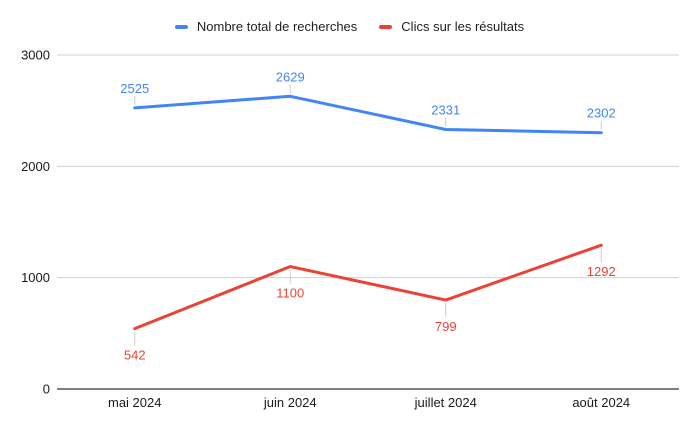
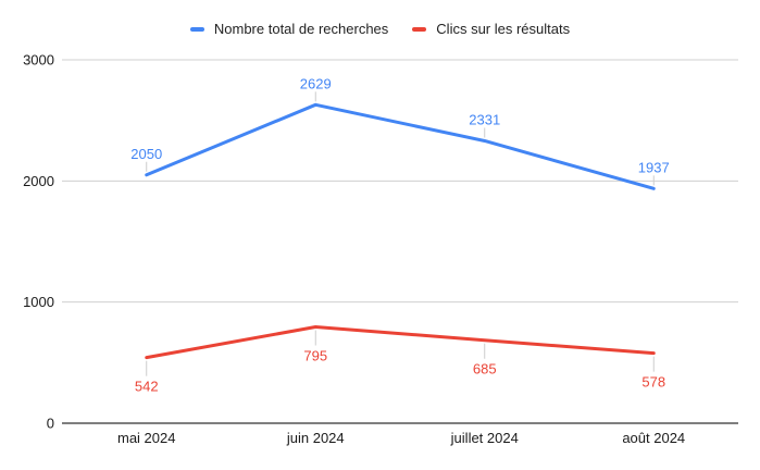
Nombre total de recherches/mai 2024: 2525 -> 2050
Clics sur les résultats/juin 2024: 1100 -> 795
Clics sur les résultats/juillet 2024: 799 -> 685
Nombre total de recherches/août 2024: 2302 -> 1937
Clics sur les résultats/août 2024: 1292 -> 578
